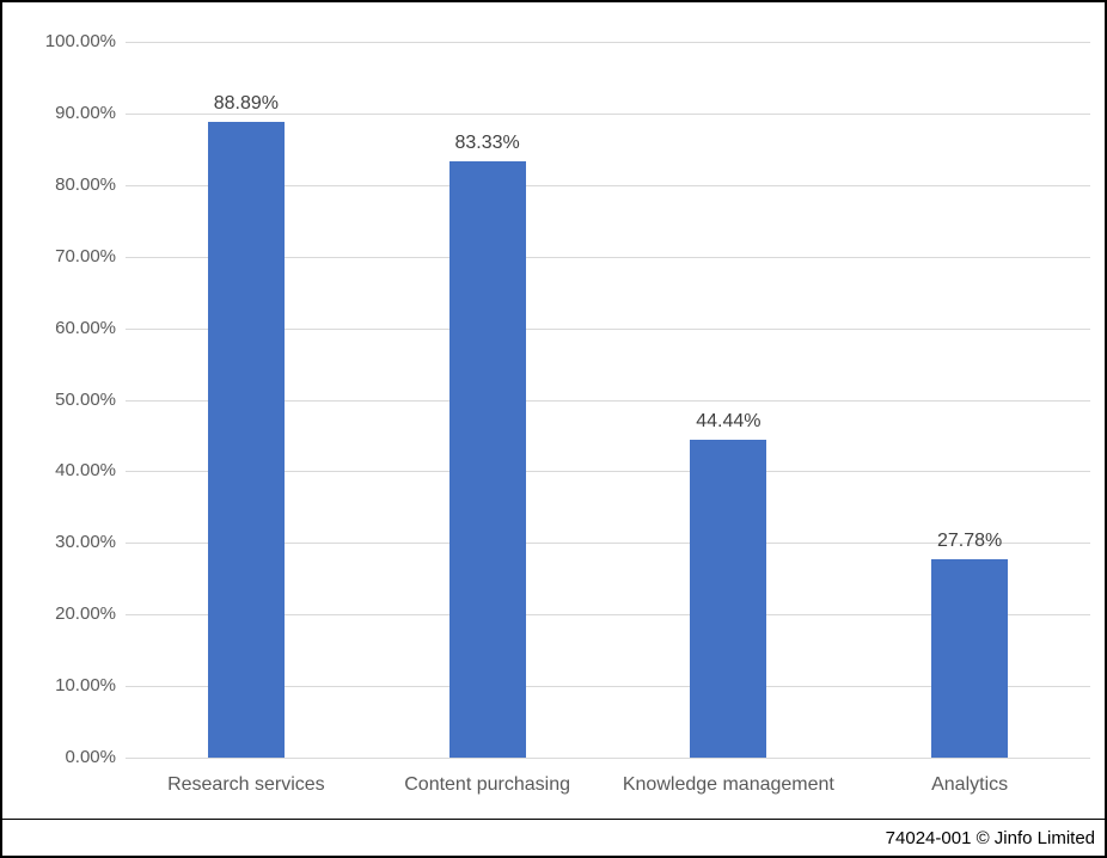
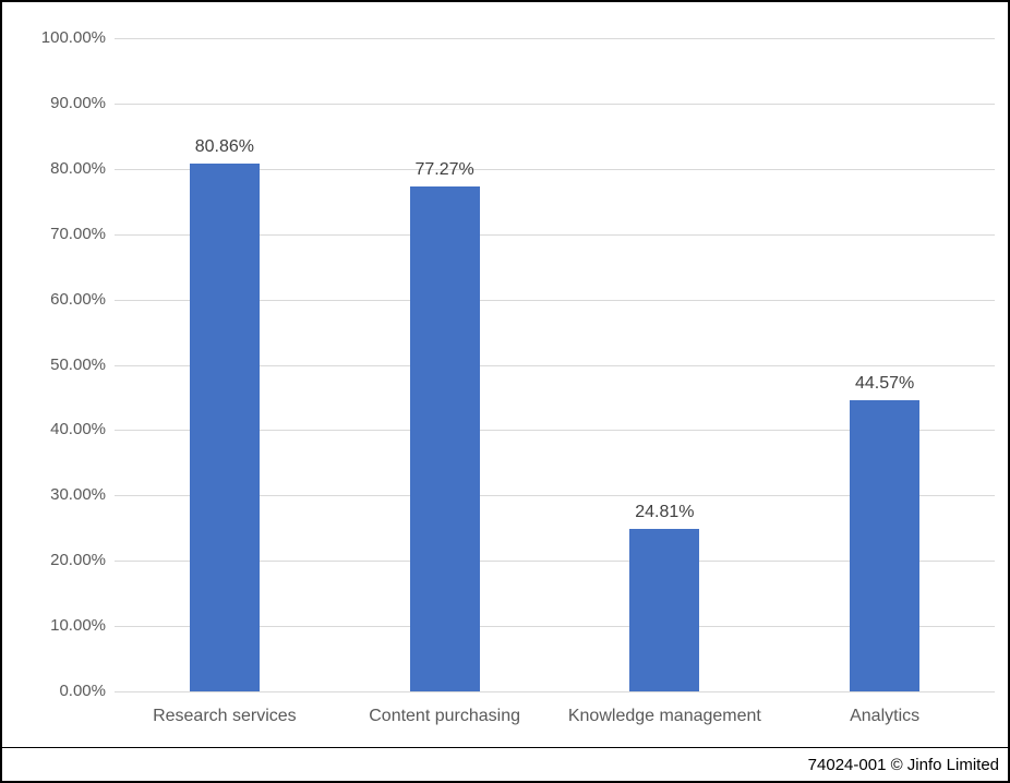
Research services: 88.89% -> 80.86%
Content purchasing: 83.33% -> 77.27%
Knowledge management: 44.44% -> 24.81%
Analytics: 27.78% -> 44.57%
